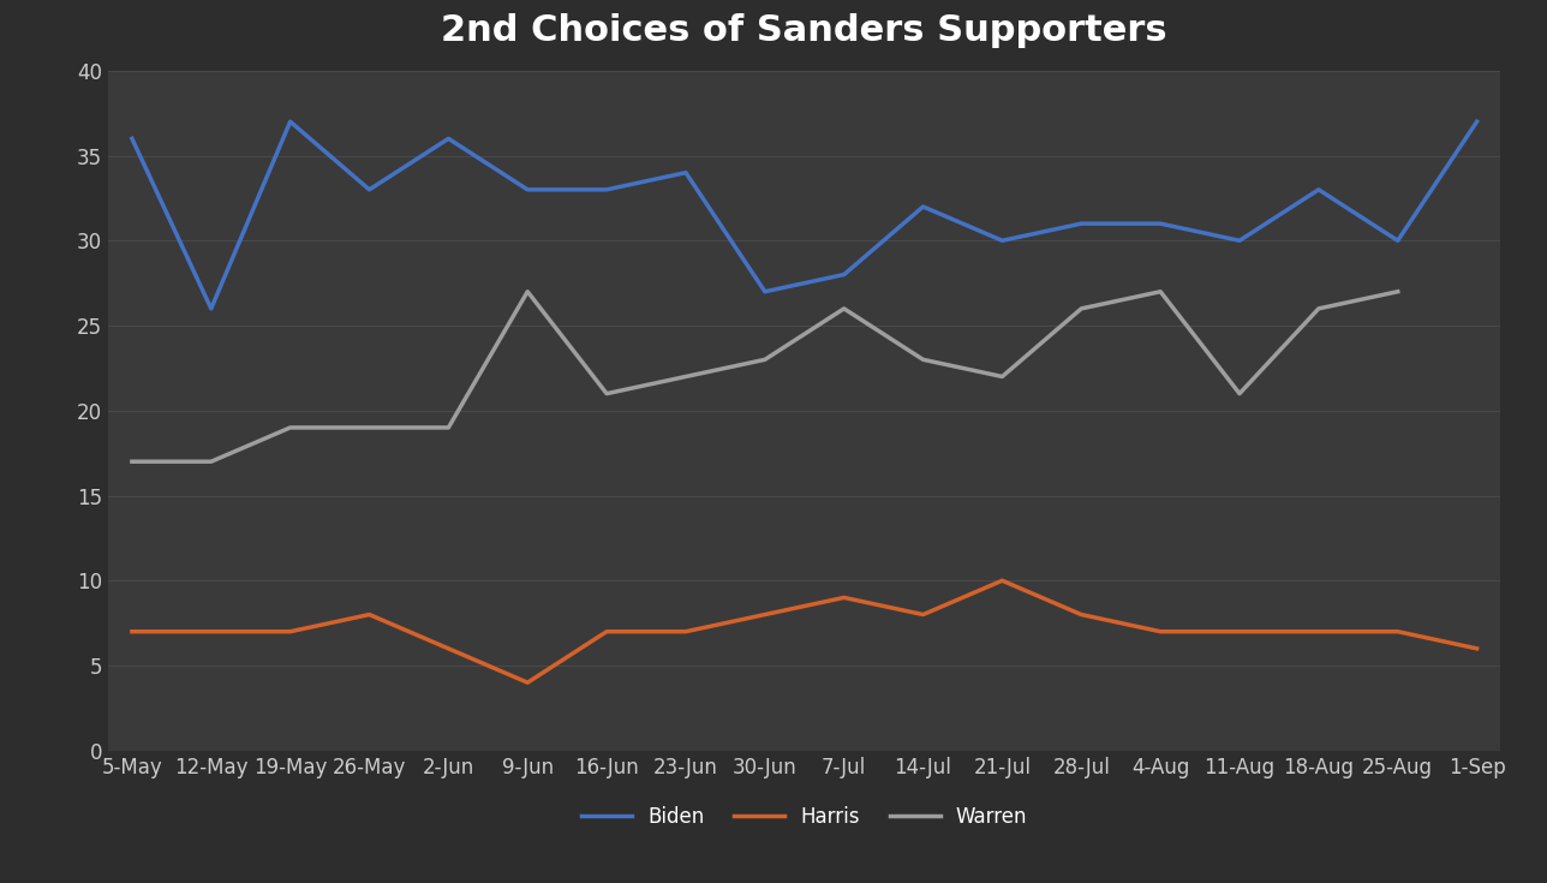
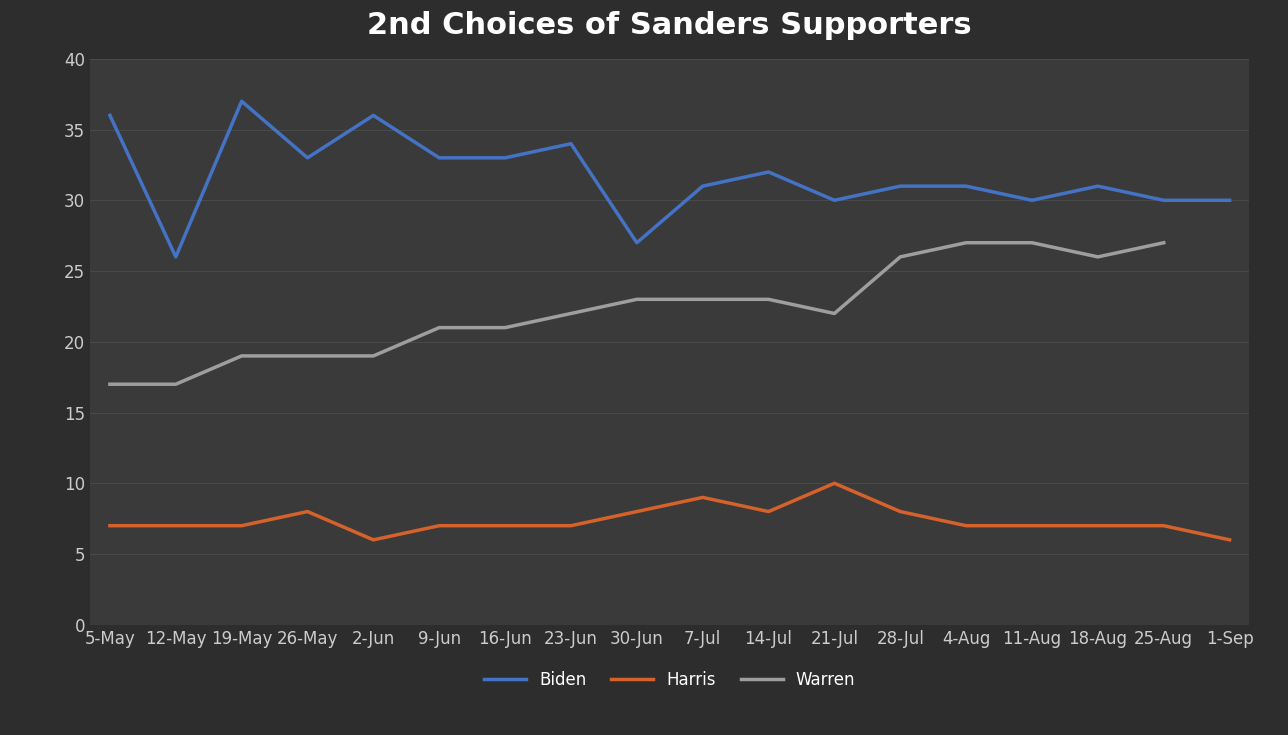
Harris/9-Jun: 4 -> 7
Warren/9-Jun: 27 -> 21
Biden/7-Jul: 28 -> 31
Warren/7-Jul: 26 -> 23
Warren/11-Aug: 21 -> 27
Biden/18-Aug: 33 -> 31
Biden/1-Sep: 37 -> 30
